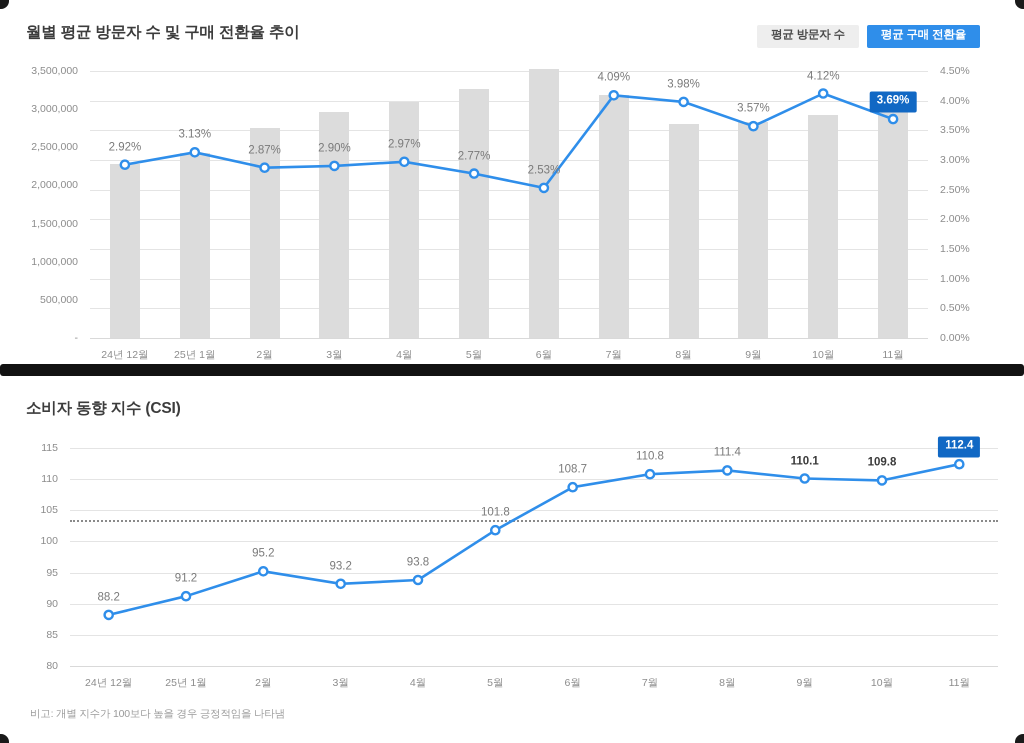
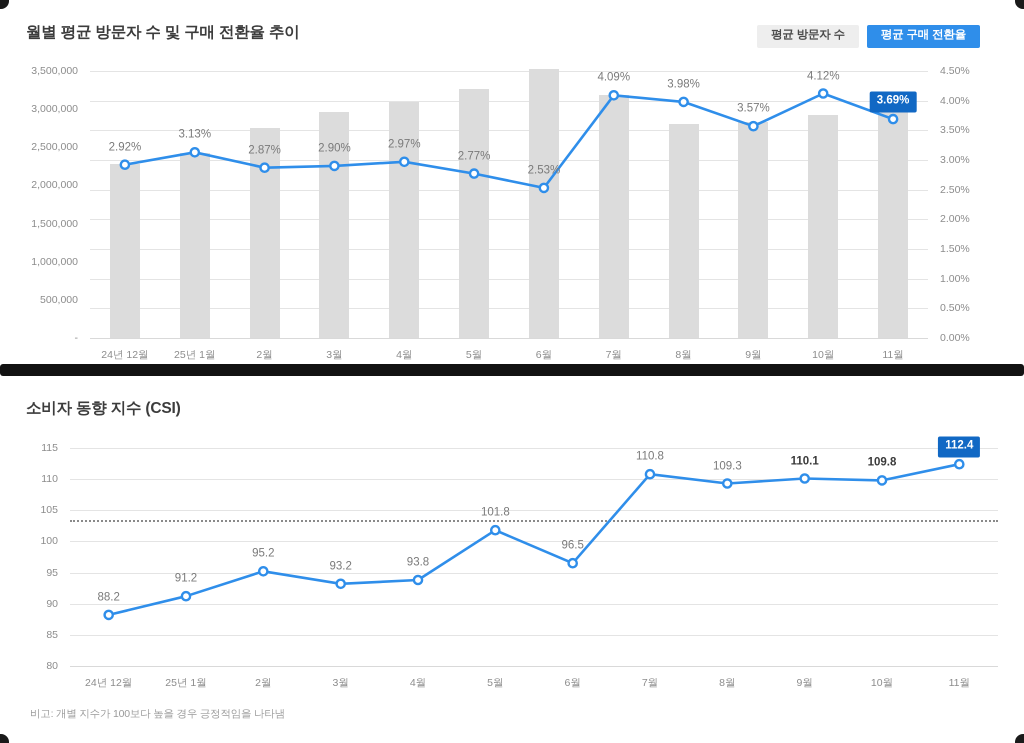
소비자 동향 지수 (CSI)/6월: 108.7 -> 96.5
소비자 동향 지수 (CSI)/8월: 111.4 -> 109.3
